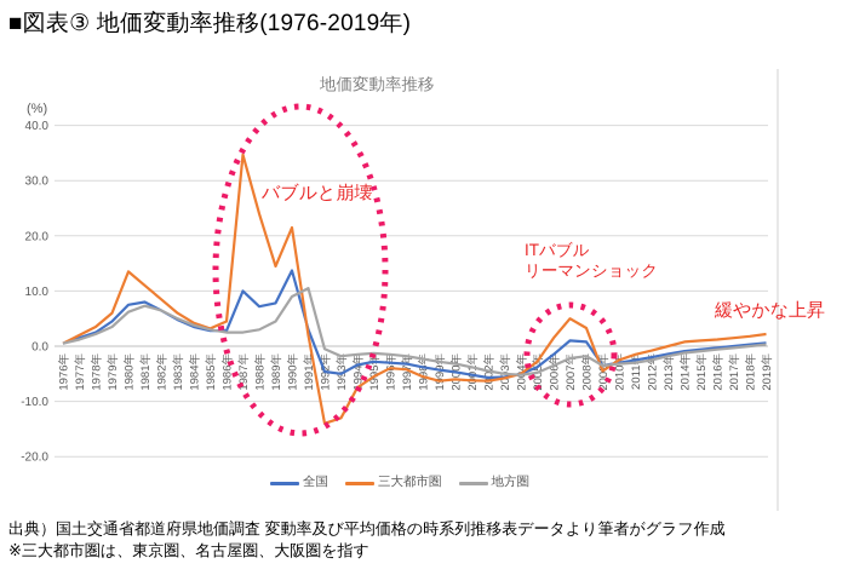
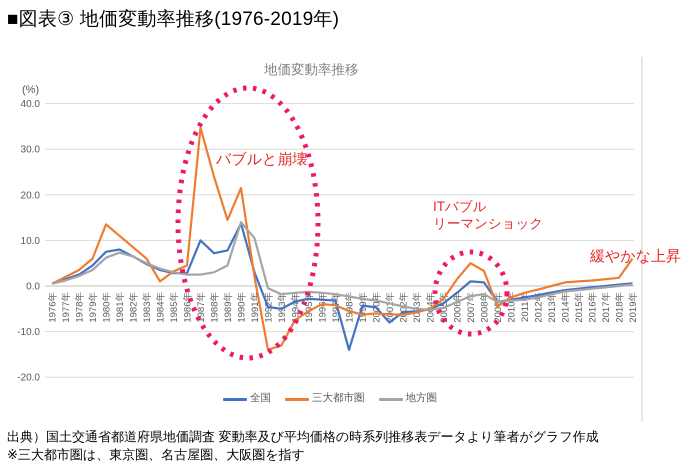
三大都市圏/1984年: 4 -> 1
地方圏/1990年: 9 -> 14
全国/1998年: -4 -> -14
全国/2001年: -5 -> -8
三大都市圏/2019年: 2 -> 6
